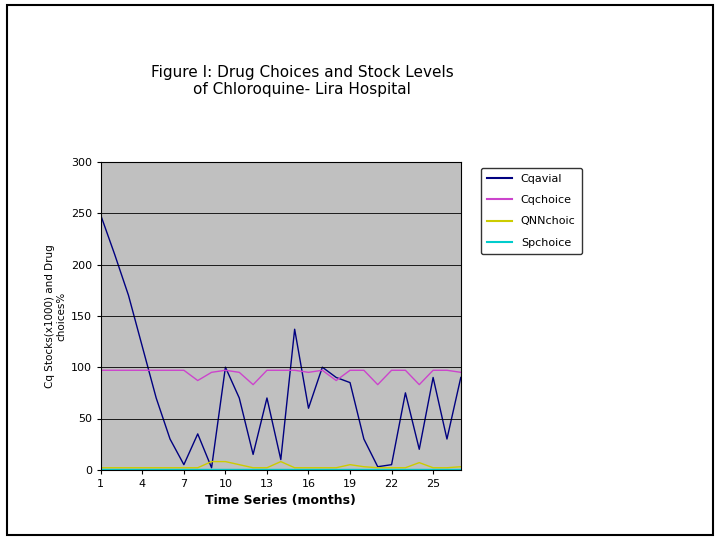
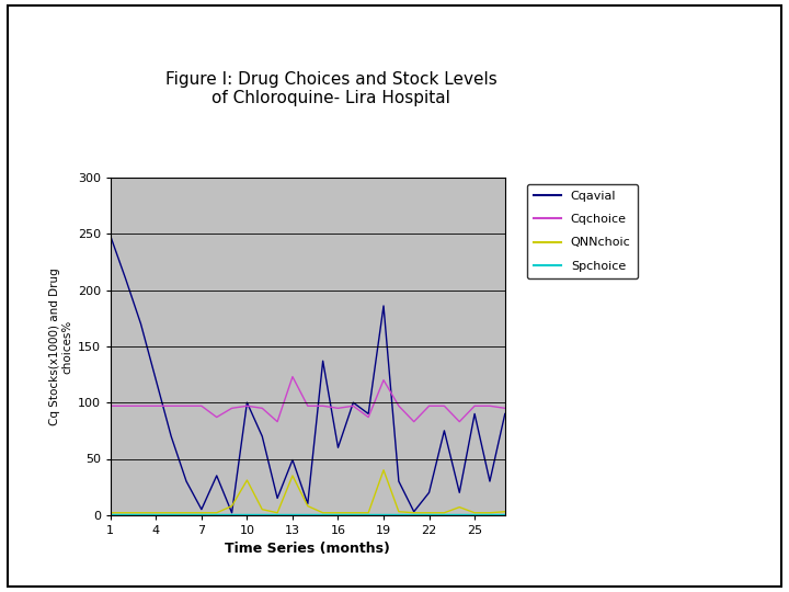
QNNchoic/10: 8 -> 31
Cqavial/13: 70 -> 49
Cqchoice/13: 97 -> 123
QNNchoic/13: 2 -> 35
Cqavial/19: 85 -> 186
Cqchoice/19: 97 -> 120
QNNchoic/19: 5 -> 40
Cqavial/22: 5 -> 20
